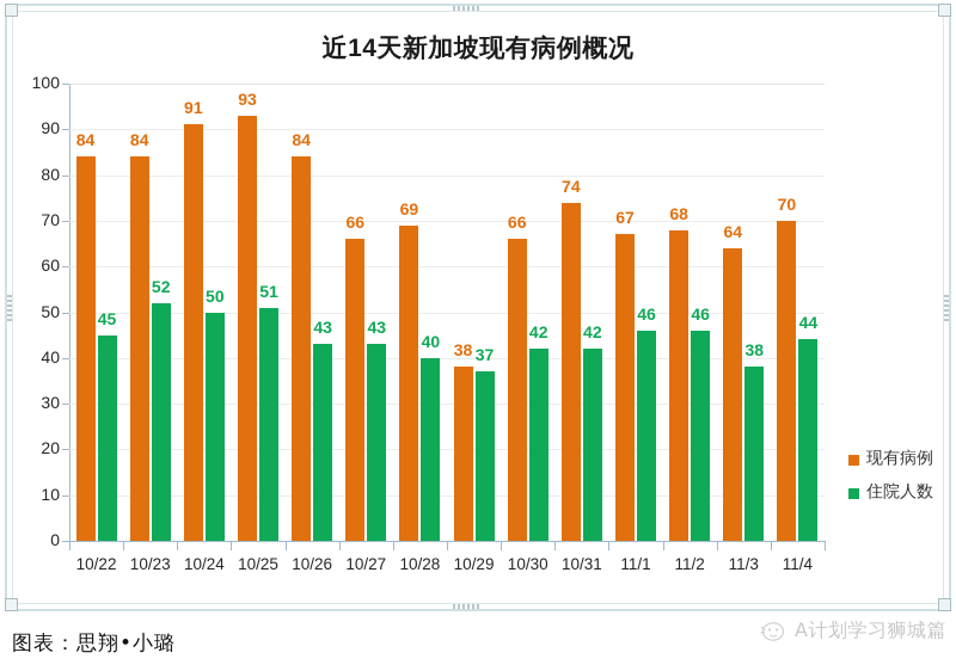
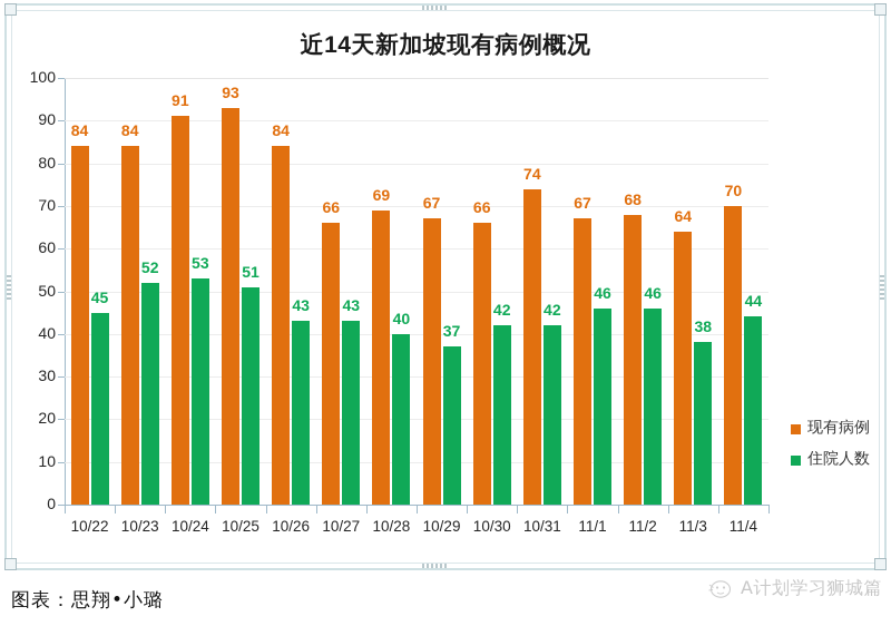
住院人数/10/24: 50 -> 53
现有病例/10/29: 38 -> 67
